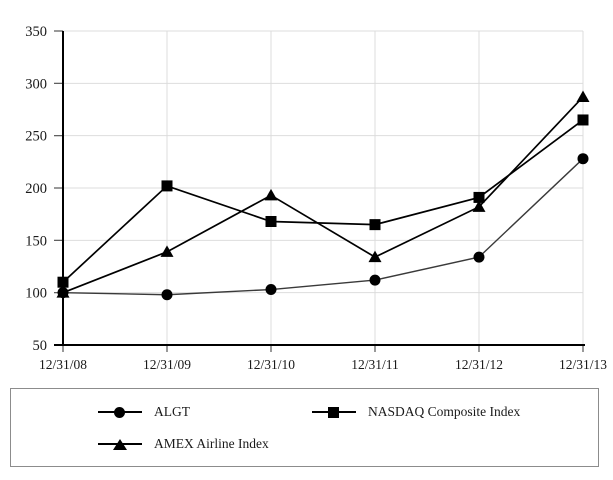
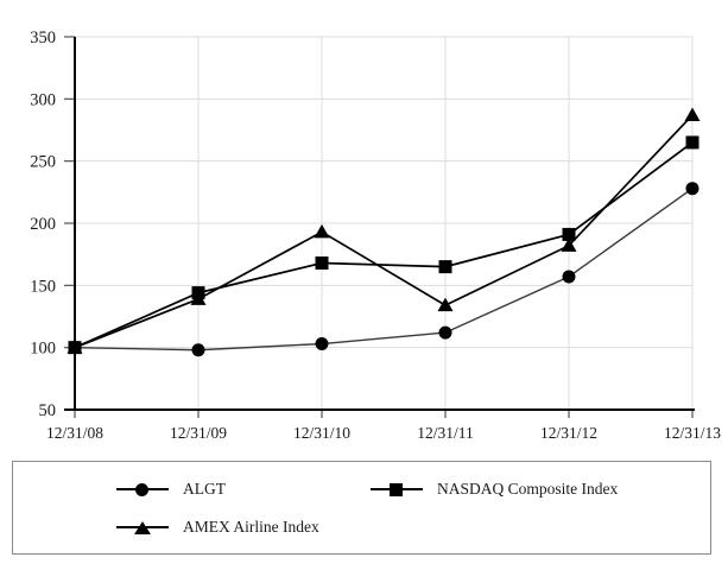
NASDAQ Composite Index/12/31/08: 110 -> 100
NASDAQ Composite Index/12/31/09: 202 -> 144
ALGT/12/31/12: 134 -> 157
